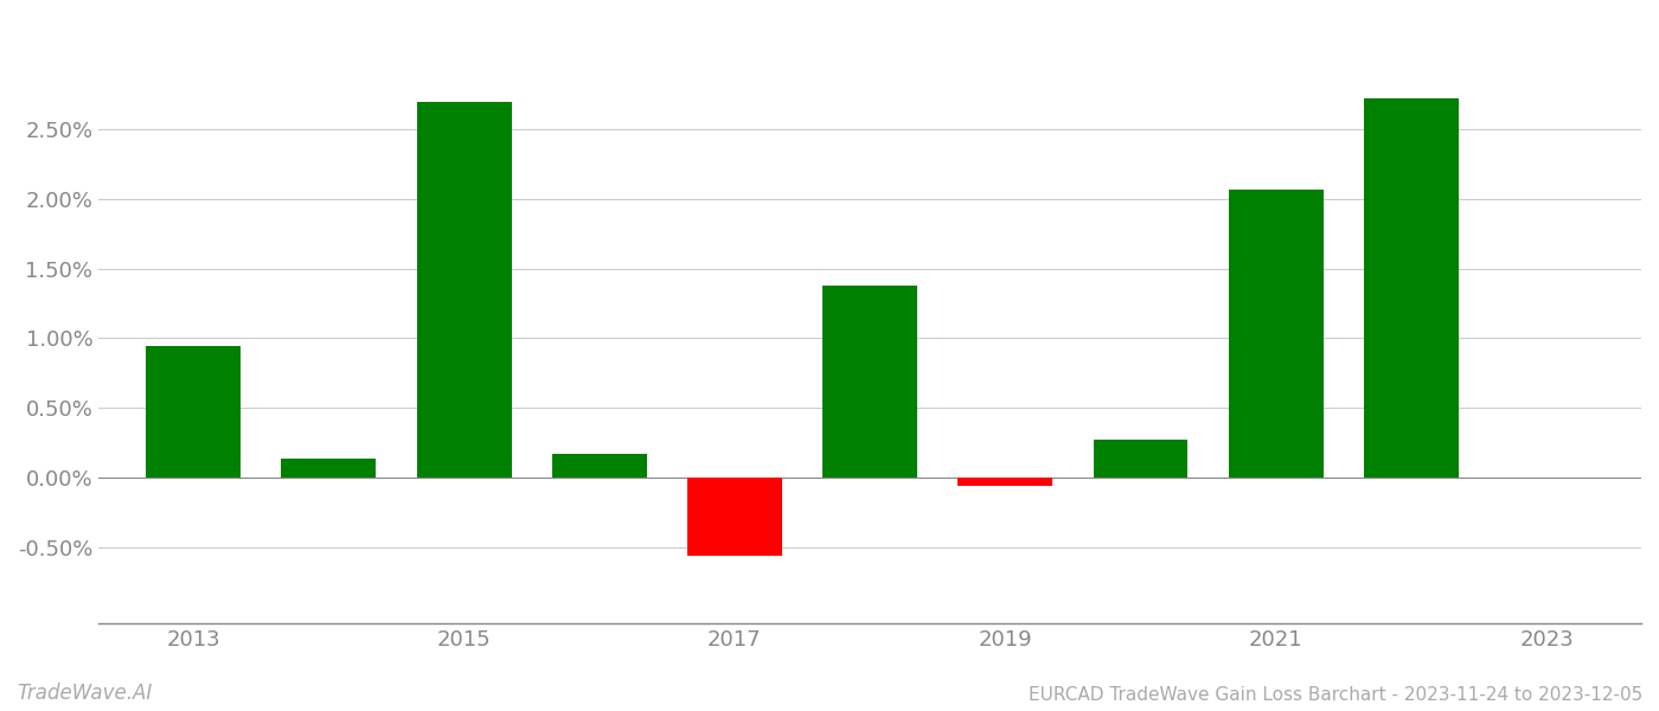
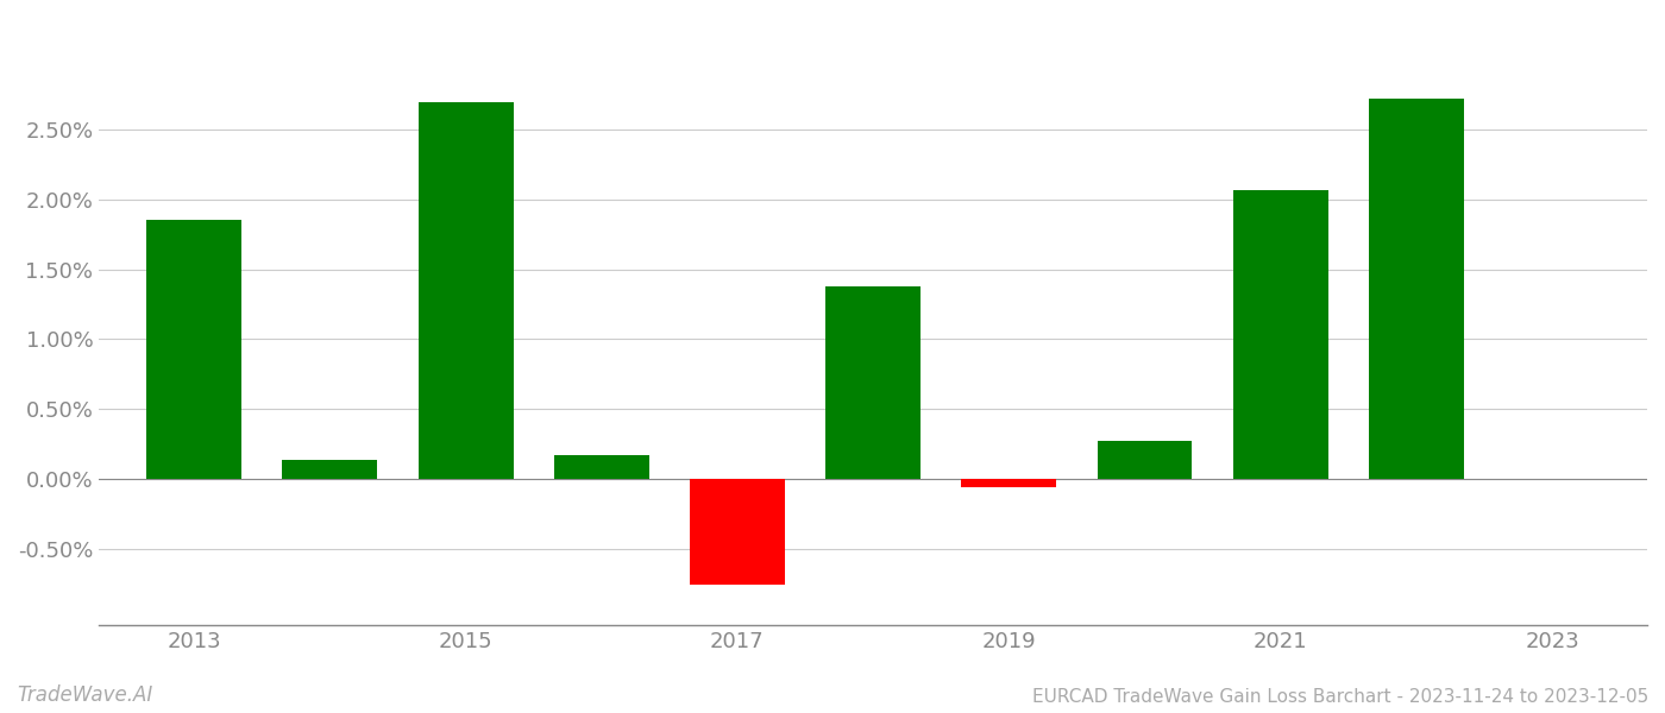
2013: 0.94% -> 1.85%
2017: -0.56% -> -0.76%
